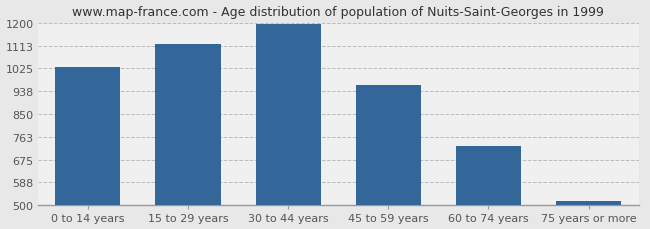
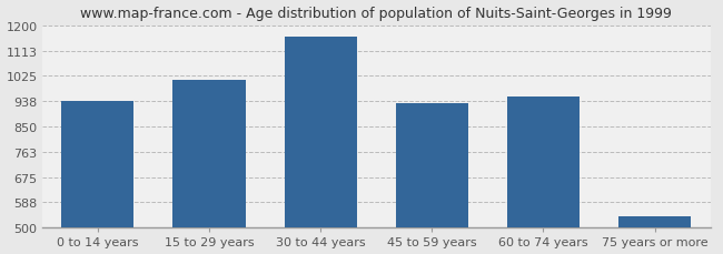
0 to 14 years: 1031 -> 940
15 to 29 years: 1117 -> 1010
30 to 44 years: 1197 -> 1160
45 to 59 years: 963 -> 930
60 to 74 years: 726 -> 955
75 years or more: 516 -> 540
